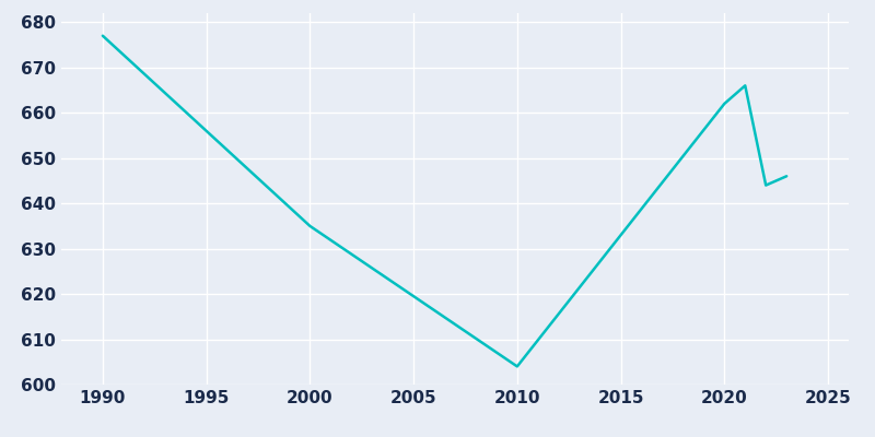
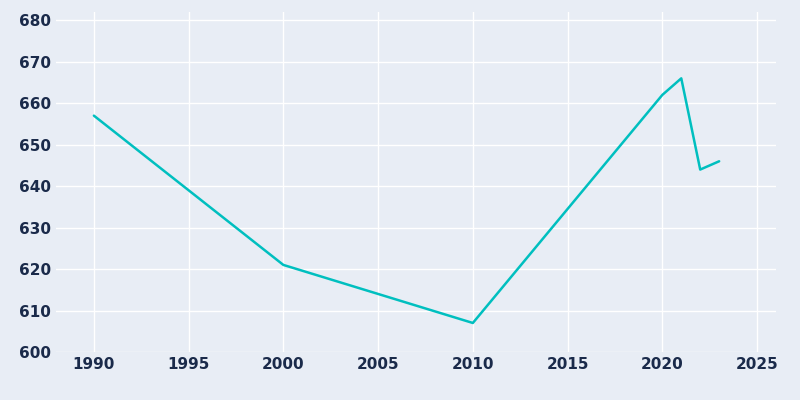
1990: 677 -> 657
2000: 635 -> 621
2010: 604 -> 607
